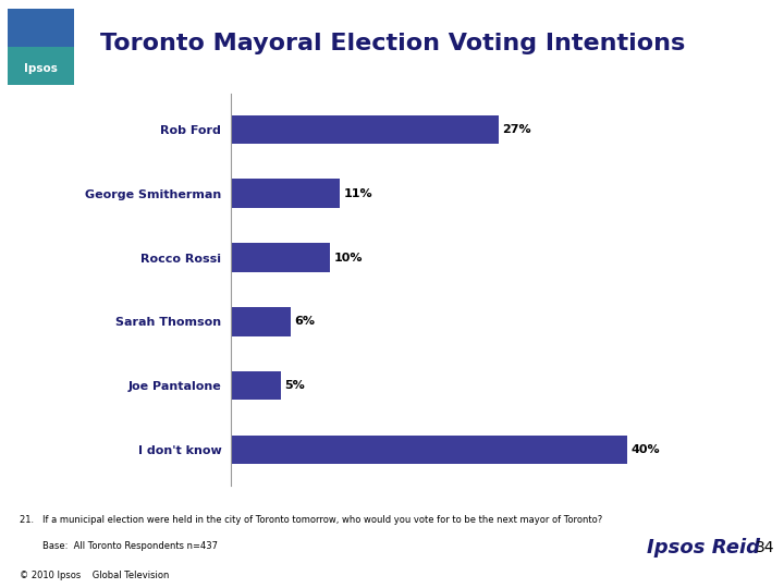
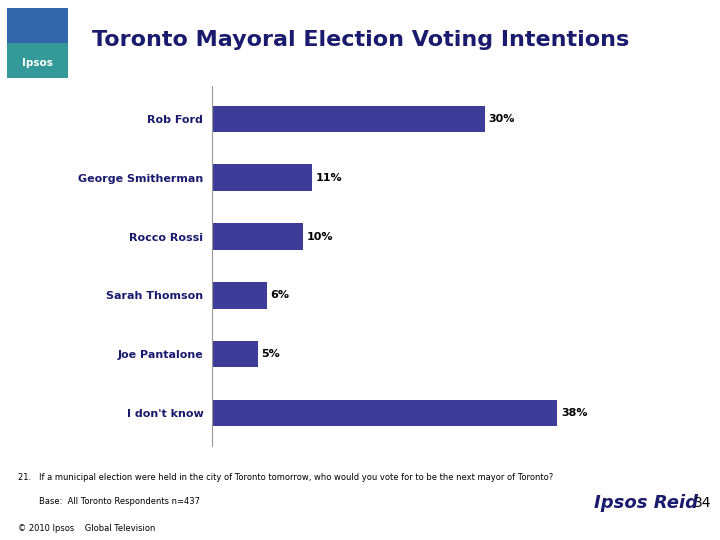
Rob Ford: 27% -> 30%
I don't know: 40% -> 38%
